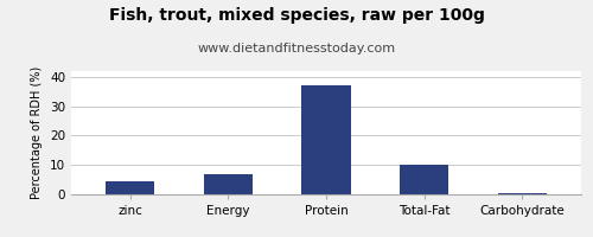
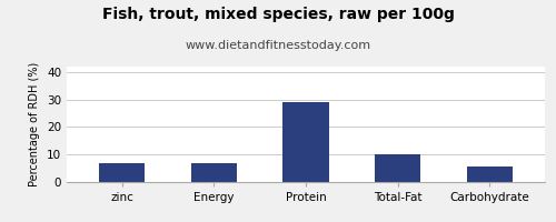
zinc: 4.5 -> 7.0
Protein: 37.0 -> 29.0
Carbohydrate: 0.5 -> 5.5
